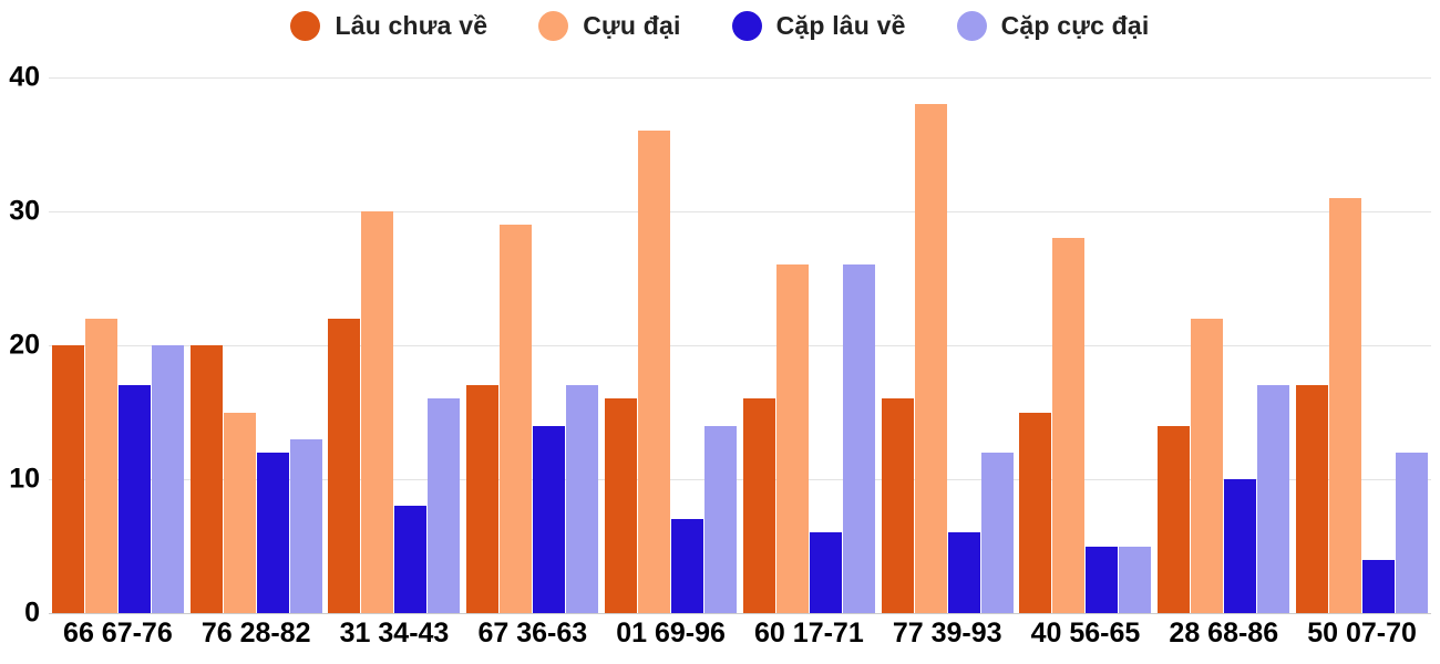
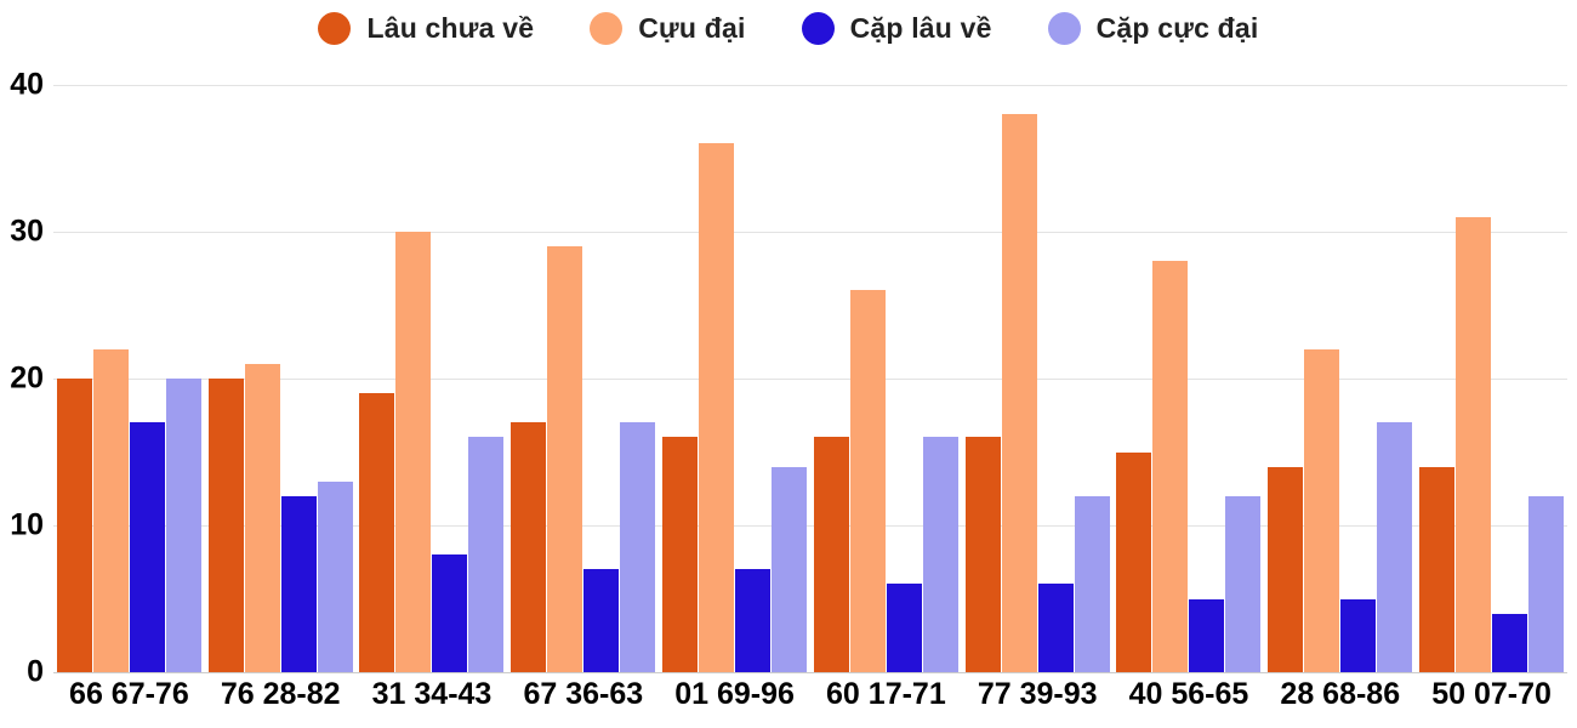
Cựu đại/76 28-82: 15 -> 21
Lâu chưa về/31 34-43: 22 -> 19
Cặp lâu về/67 36-63: 14 -> 7
Cặp cực đại/60 17-71: 26 -> 16
Cặp cực đại/40 56-65: 5 -> 12
Cặp lâu về/28 68-86: 10 -> 5
Lâu chưa về/50 07-70: 17 -> 14
